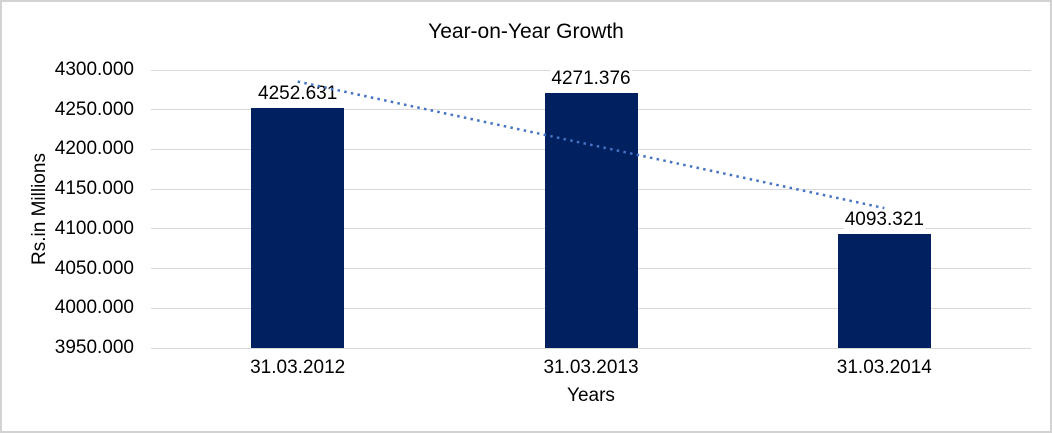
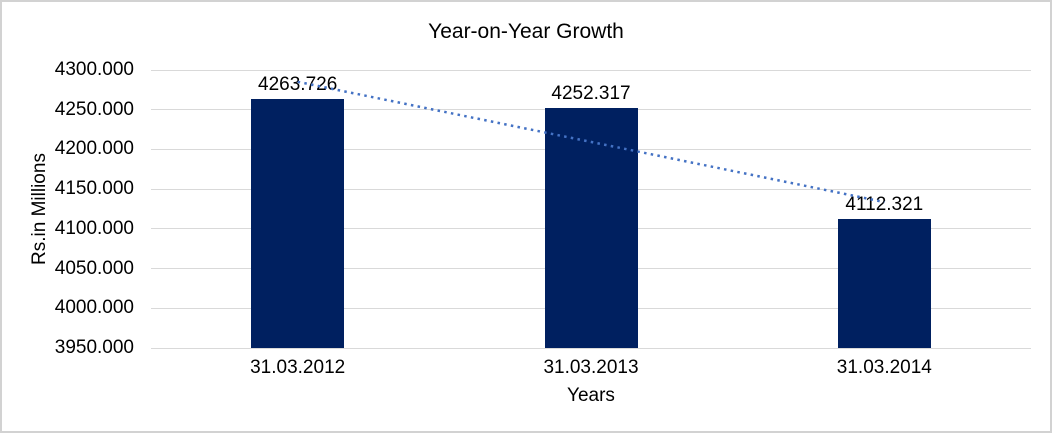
31.03.2012: 4252.631 -> 4263.726
31.03.2013: 4271.376 -> 4252.317
31.03.2014: 4093.321 -> 4112.321
